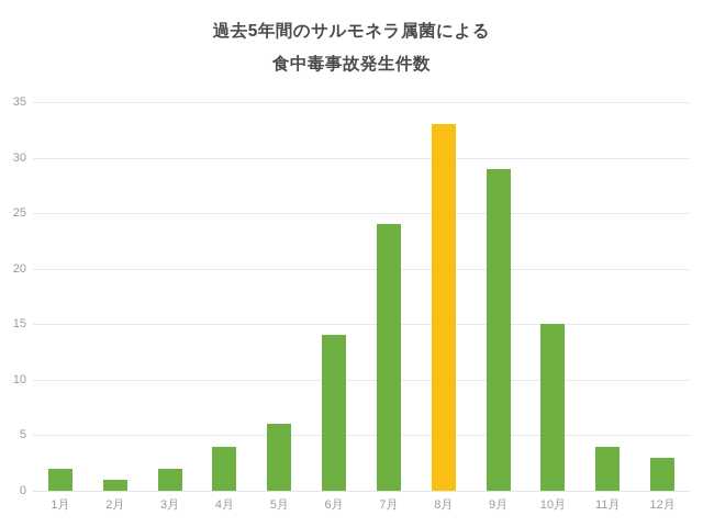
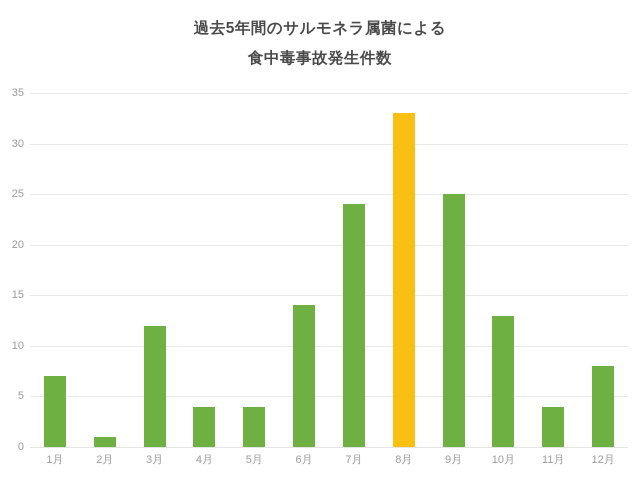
1月: 2 -> 7
3月: 2 -> 12
5月: 6 -> 4
9月: 29 -> 25
10月: 15 -> 13
12月: 3 -> 8
